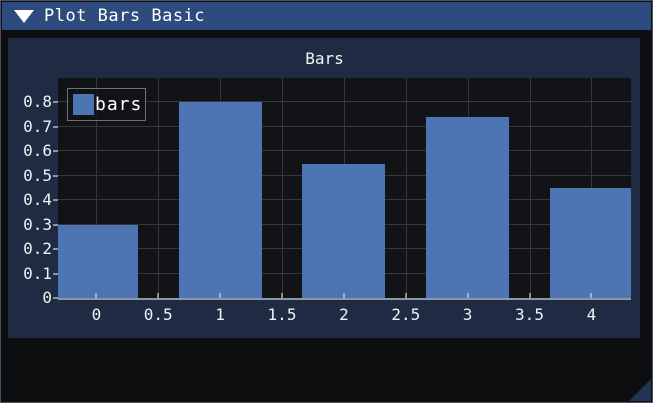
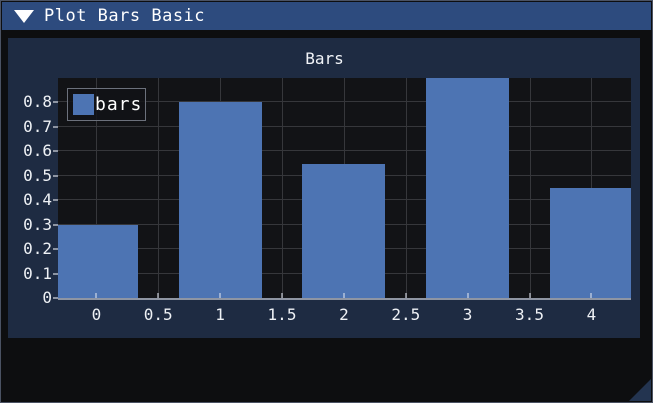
3: 0.74 -> 0.90
